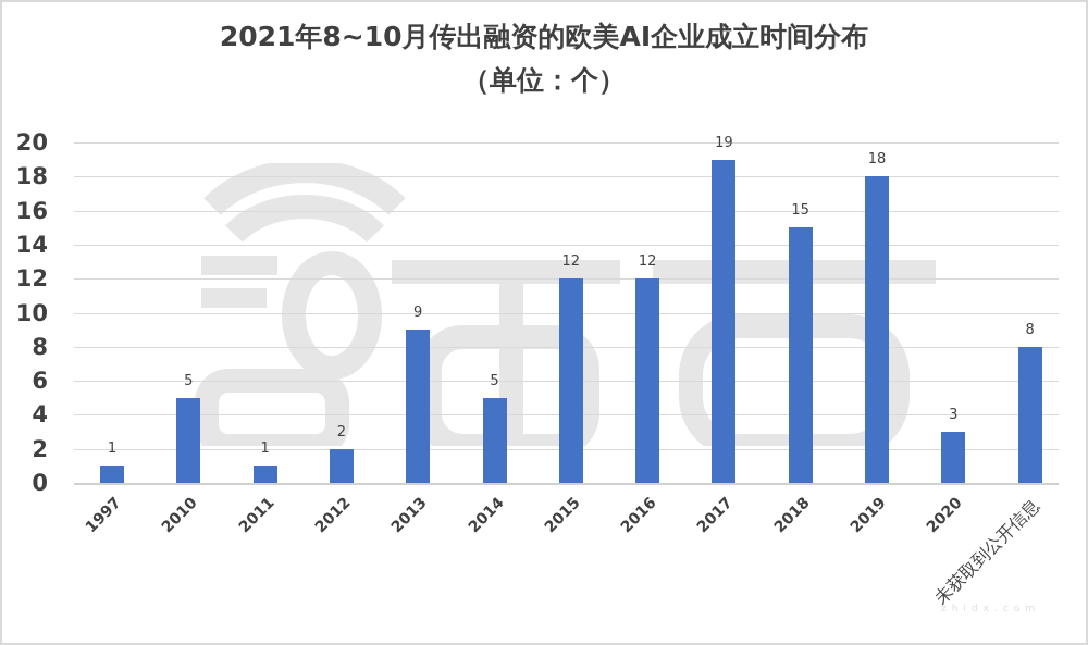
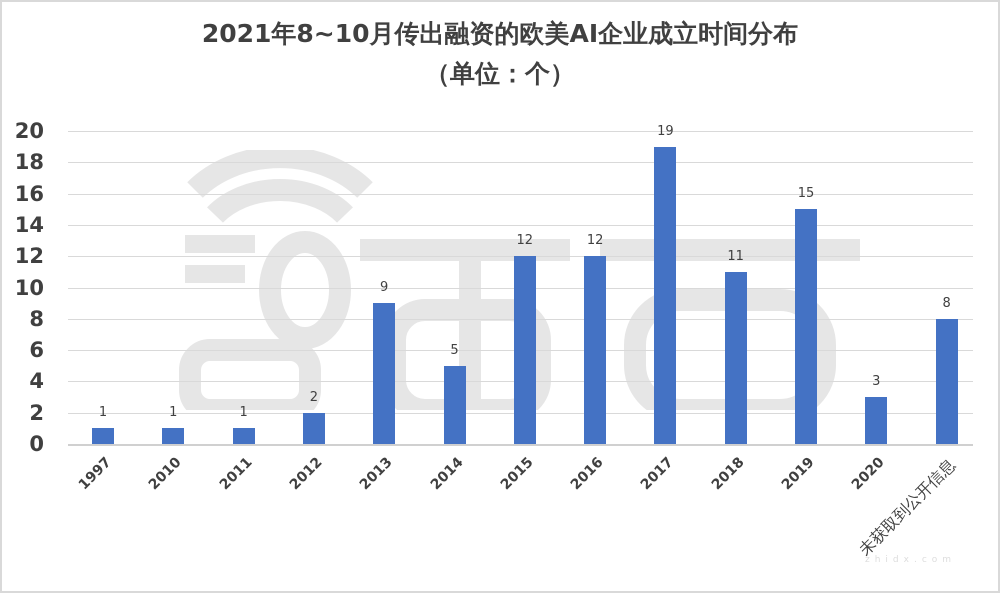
2010: 5 -> 1
2018: 15 -> 11
2019: 18 -> 15
